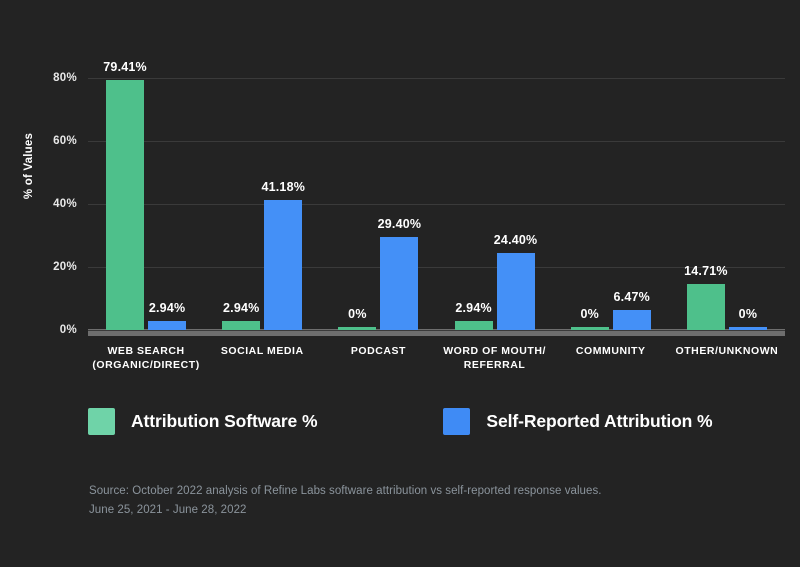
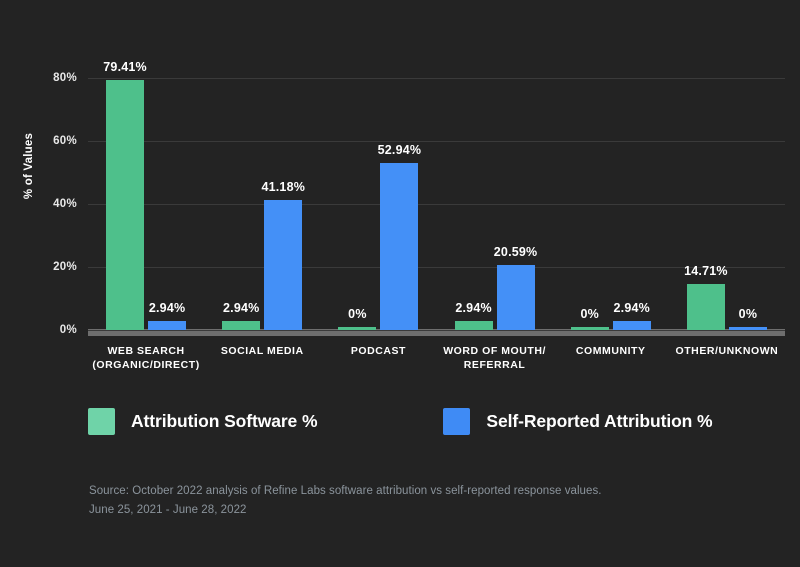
Self-Reported Attribution %/PODCAST: 29.40% -> 52.94%
Self-Reported Attribution %/WORD OF MOUTH/ REFERRAL: 24.40% -> 20.59%
Self-Reported Attribution %/COMMUNITY: 6.47% -> 2.94%
